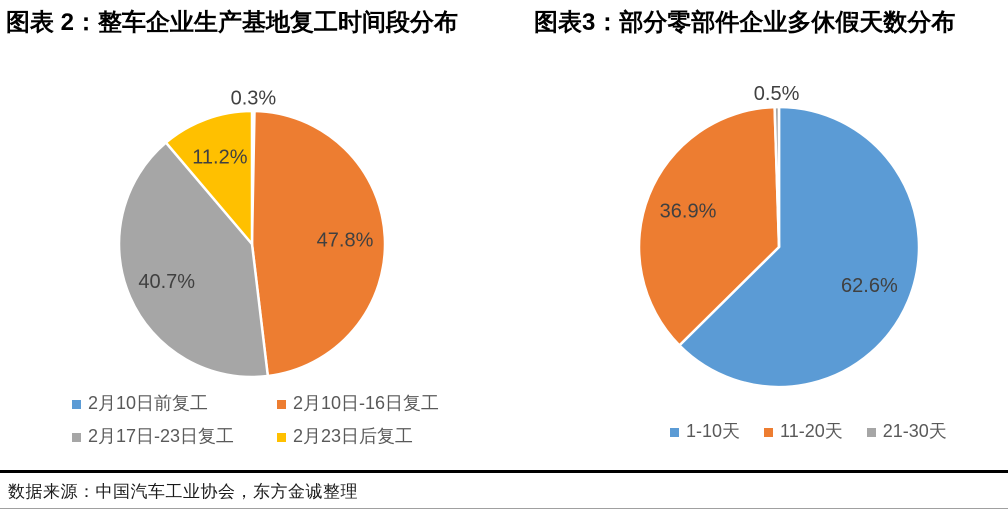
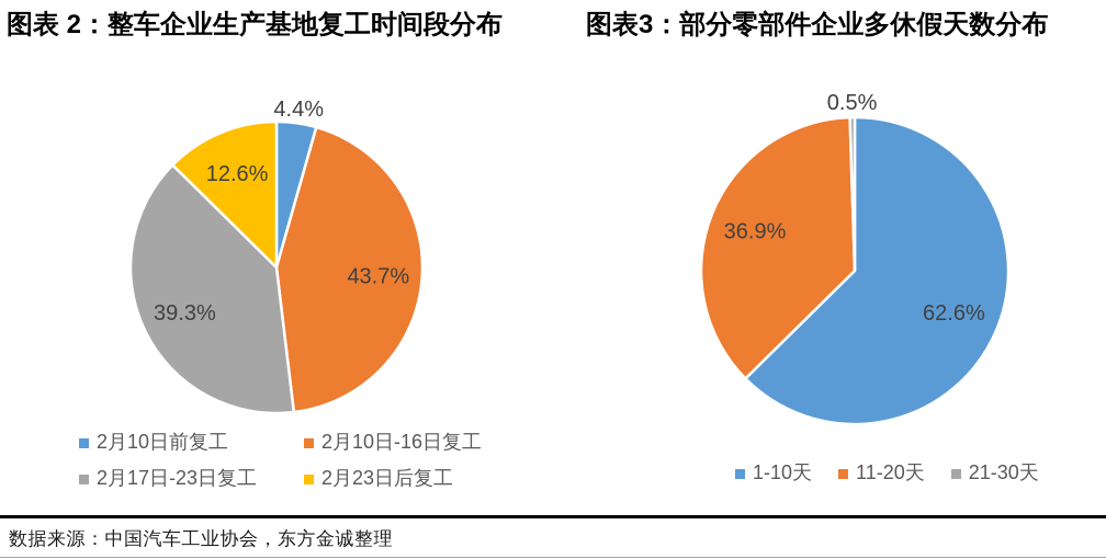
图表 2：整车企业生产基地复工时间段分布/2月10日前复工: 0.3% -> 4.4%
图表 2：整车企业生产基地复工时间段分布/2月10日-16日复工: 47.8% -> 43.7%
图表 2：整车企业生产基地复工时间段分布/2月17日-23日复工: 40.7% -> 39.3%
图表 2：整车企业生产基地复工时间段分布/2月23日后复工: 11.2% -> 12.6%
